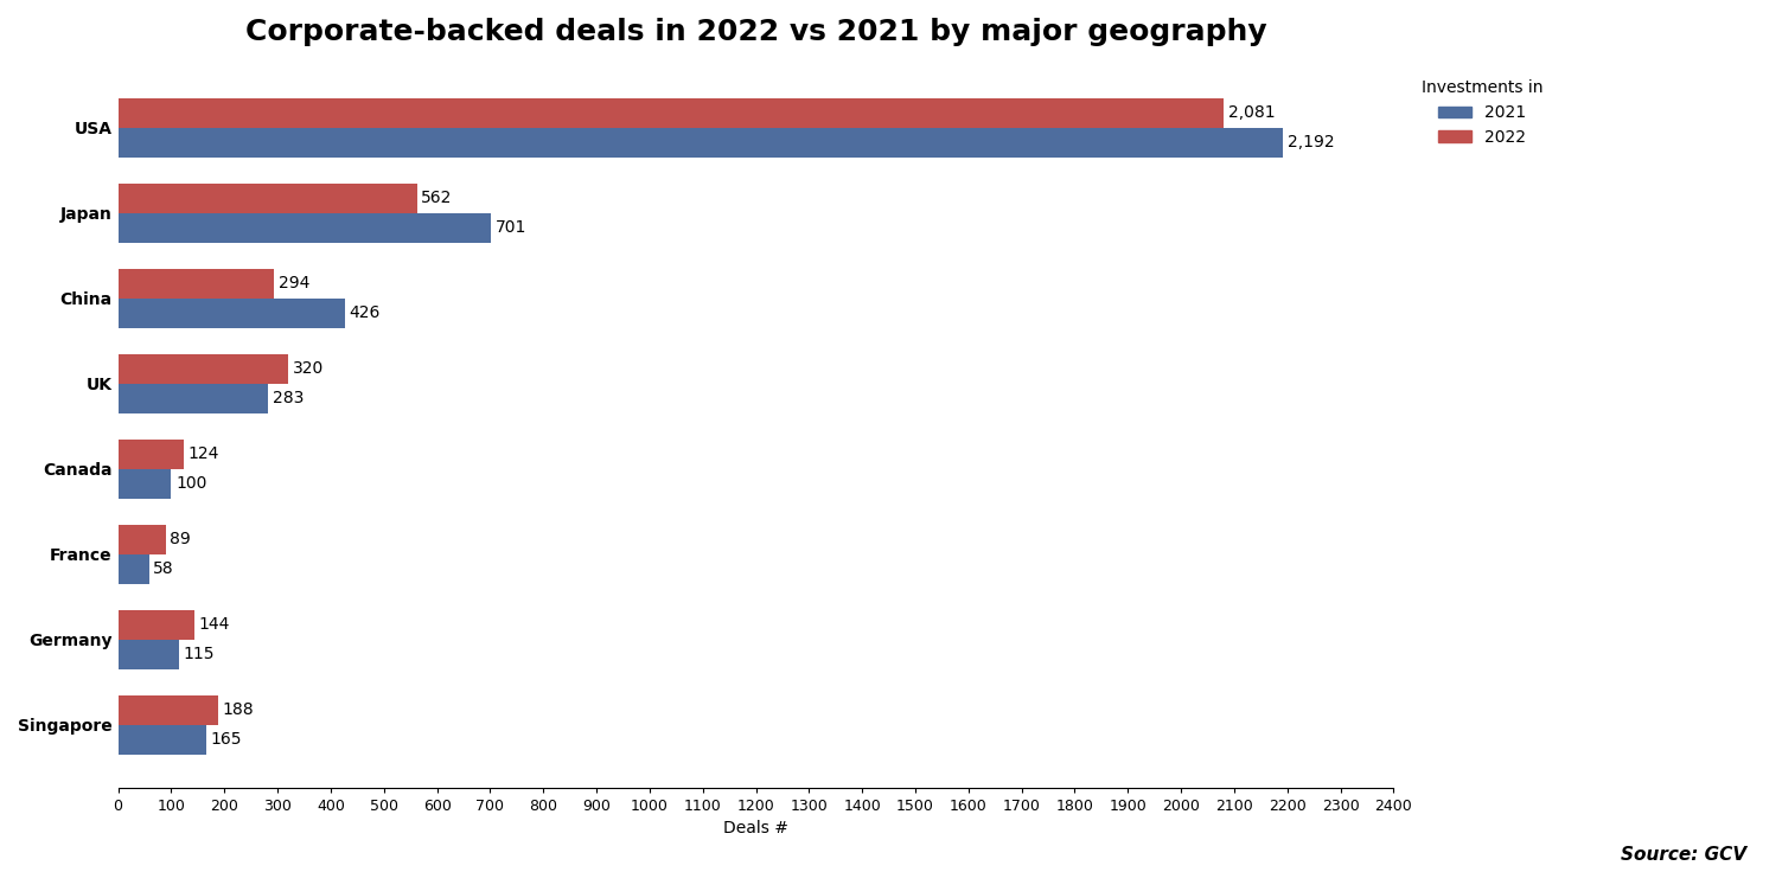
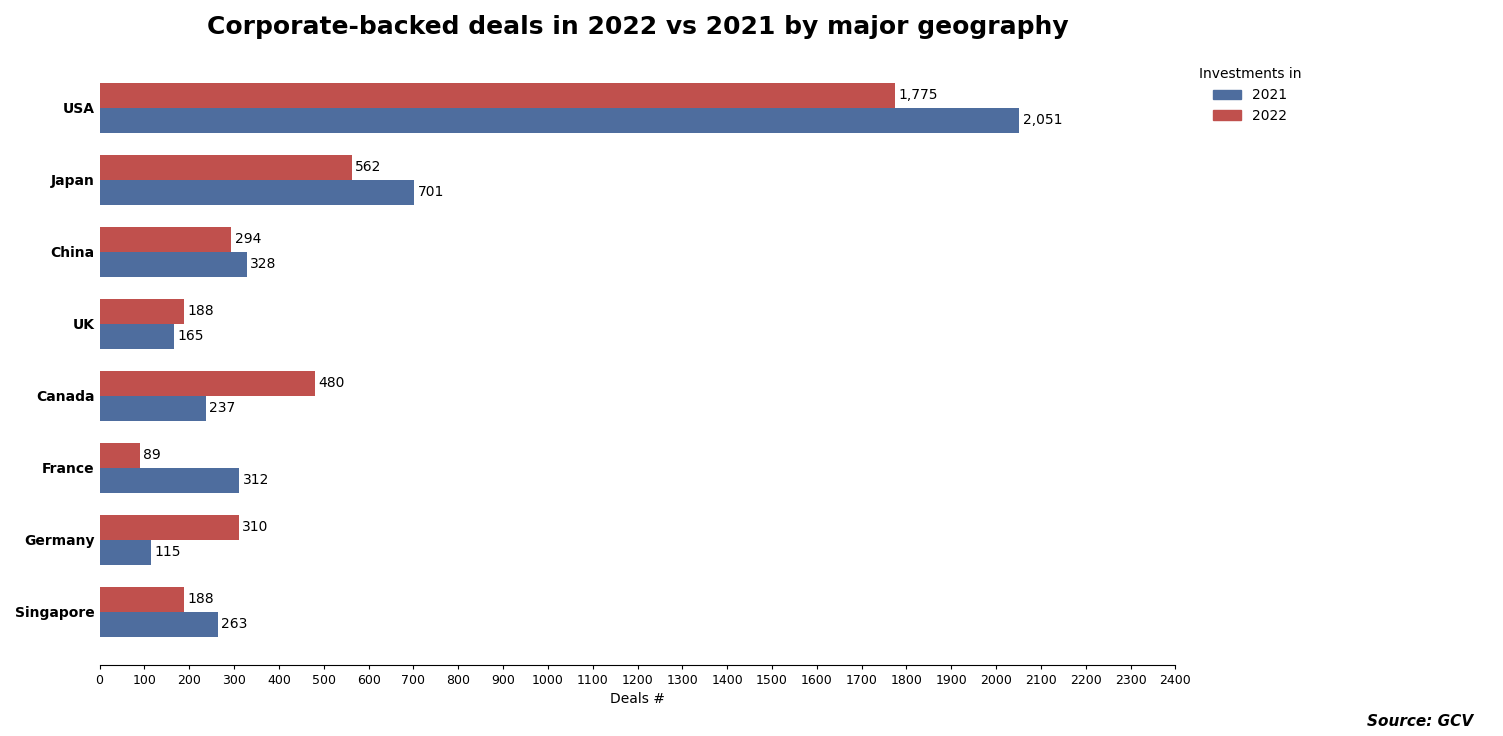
2022/USA: 2,081 -> 1,775
2021/USA: 2,192 -> 2,051
2021/China: 426 -> 328
2022/UK: 320 -> 188
2021/UK: 283 -> 165
2022/Canada: 124 -> 480
2021/Canada: 100 -> 237
2021/France: 58 -> 312
2022/Germany: 144 -> 310
2021/Singapore: 165 -> 263
